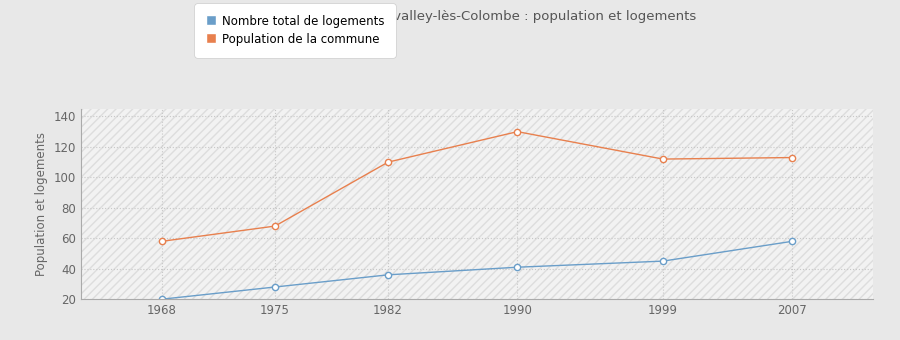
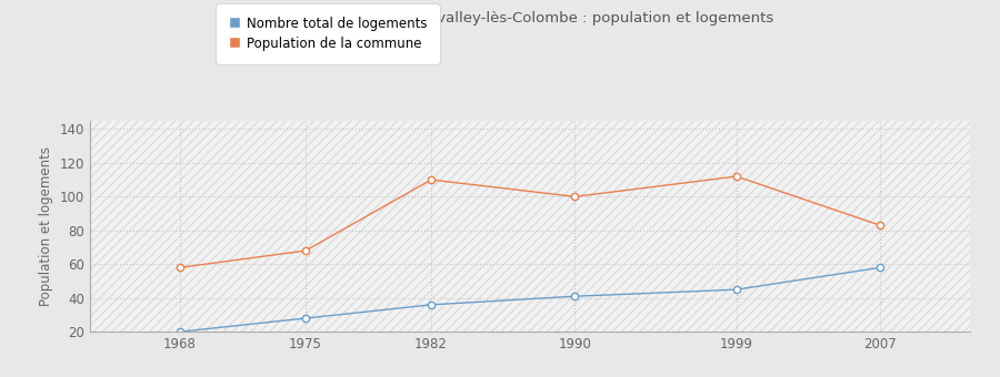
Population de la commune/1990: 130 -> 100
Population de la commune/2007: 113 -> 83
